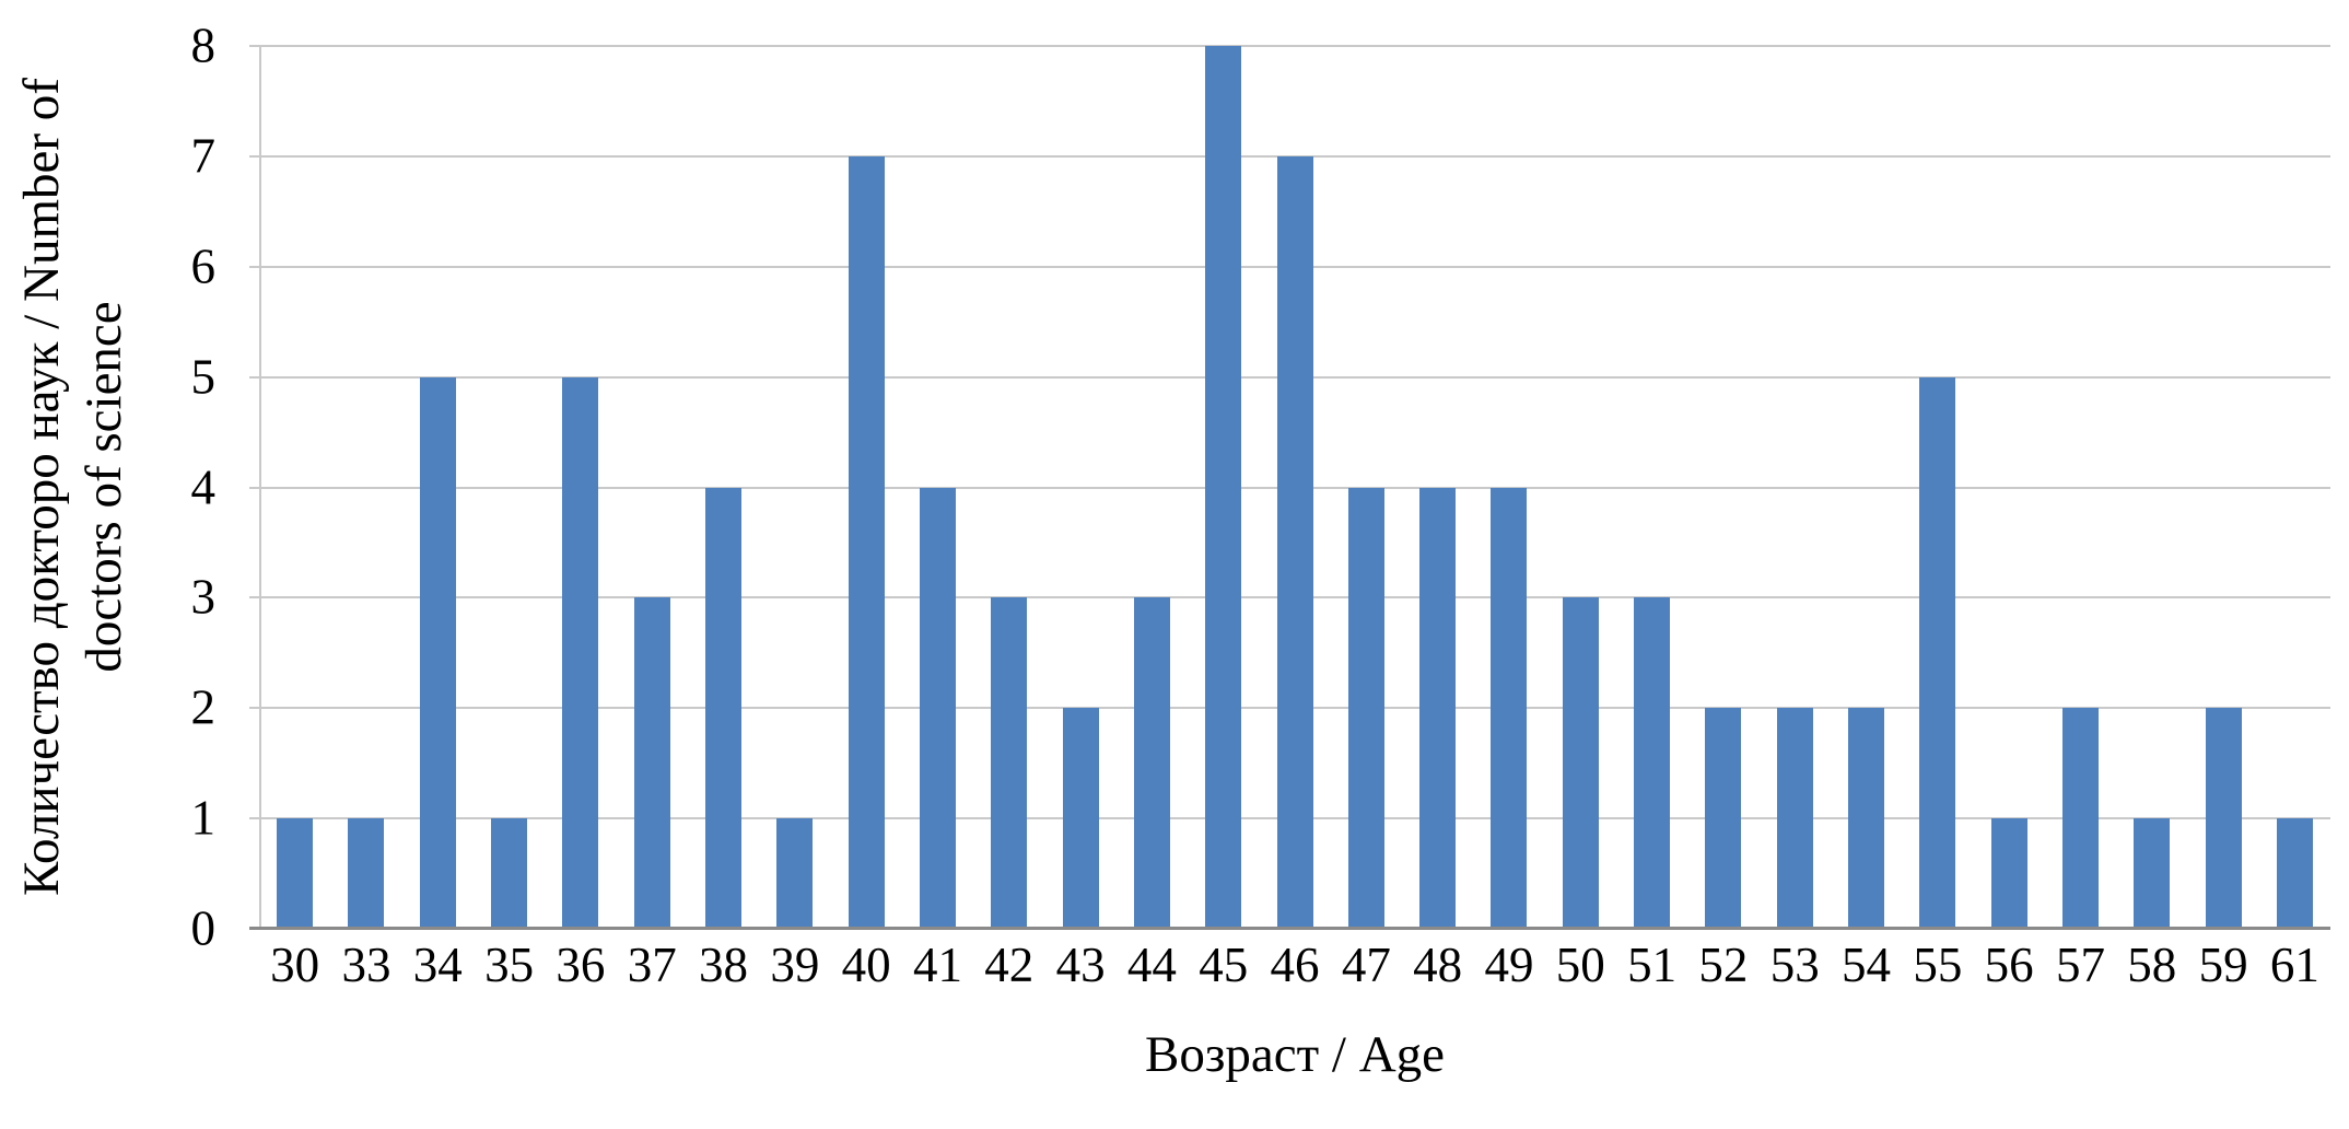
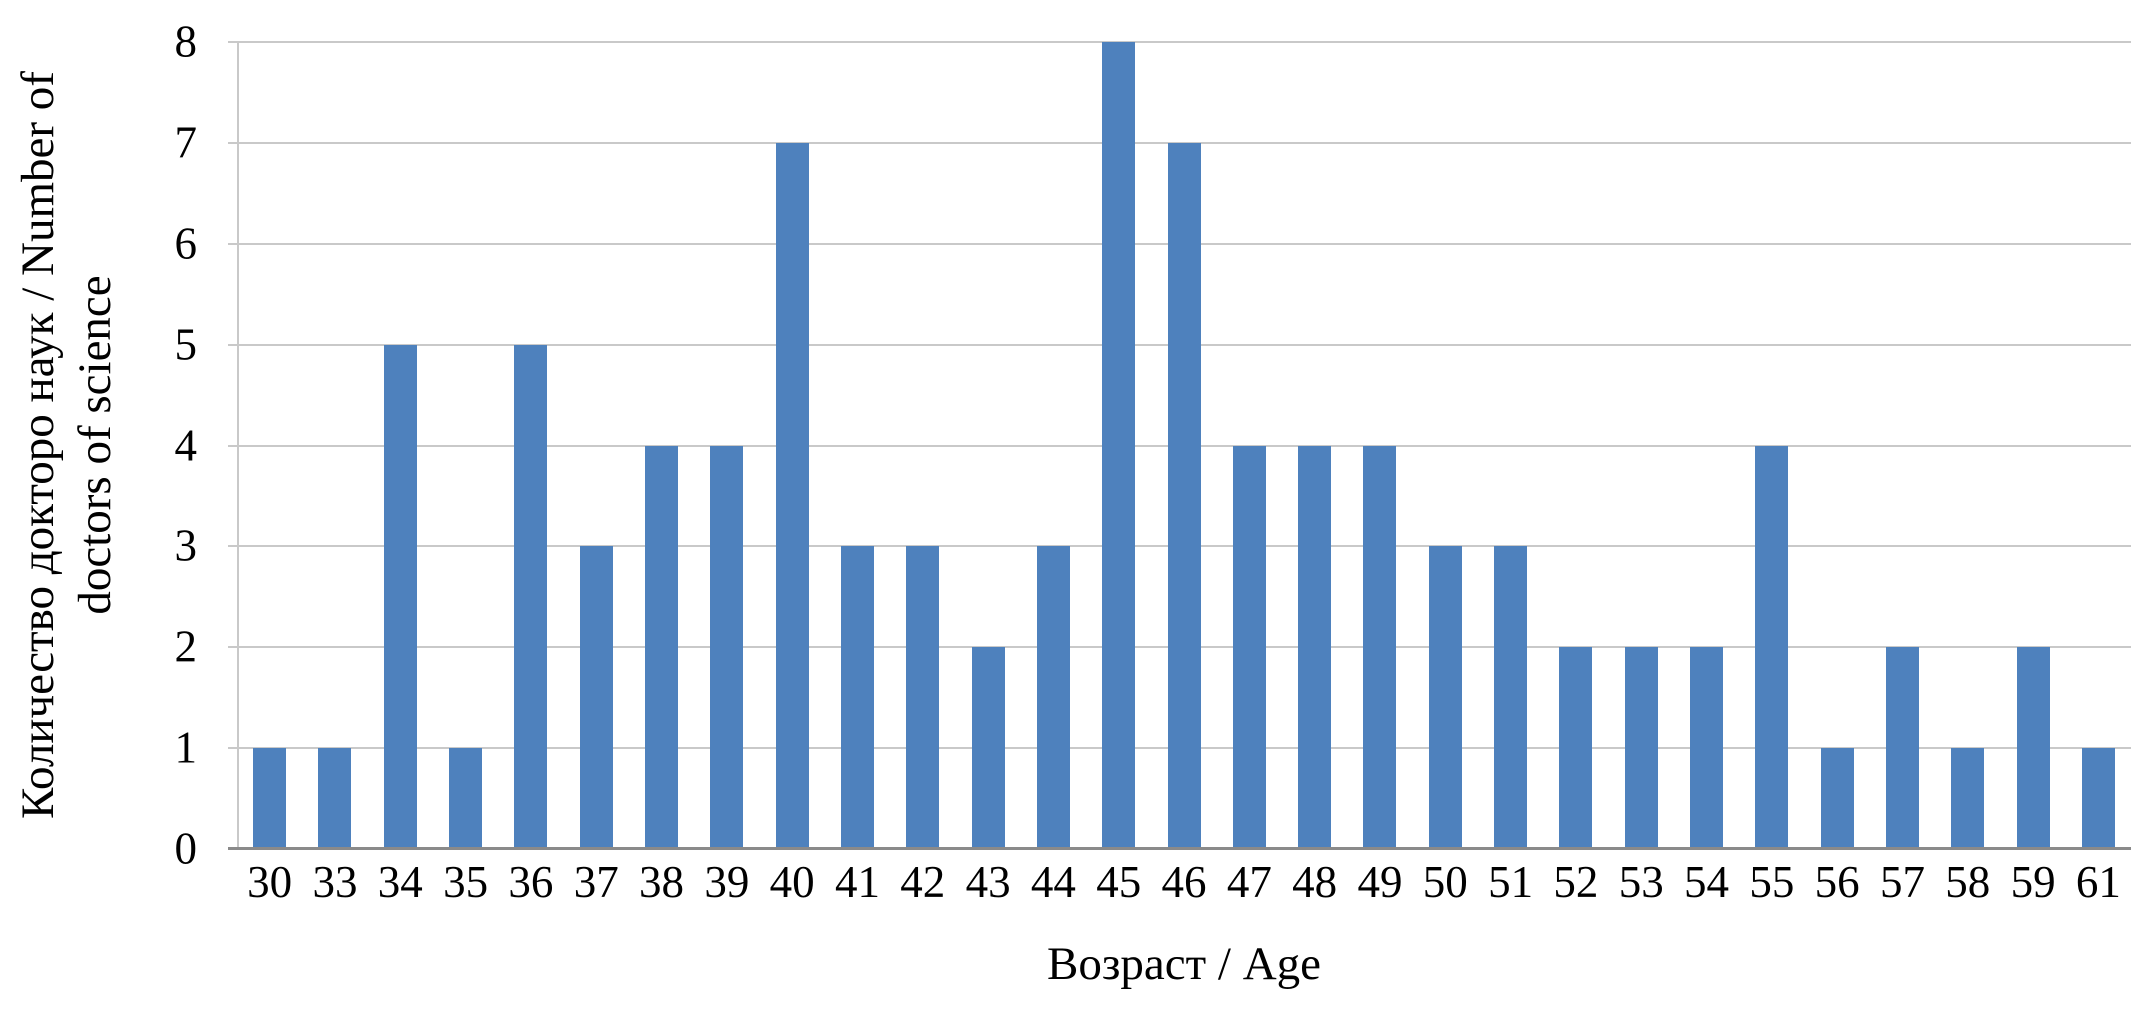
39: 1 -> 4
41: 4 -> 3
55: 5 -> 4
